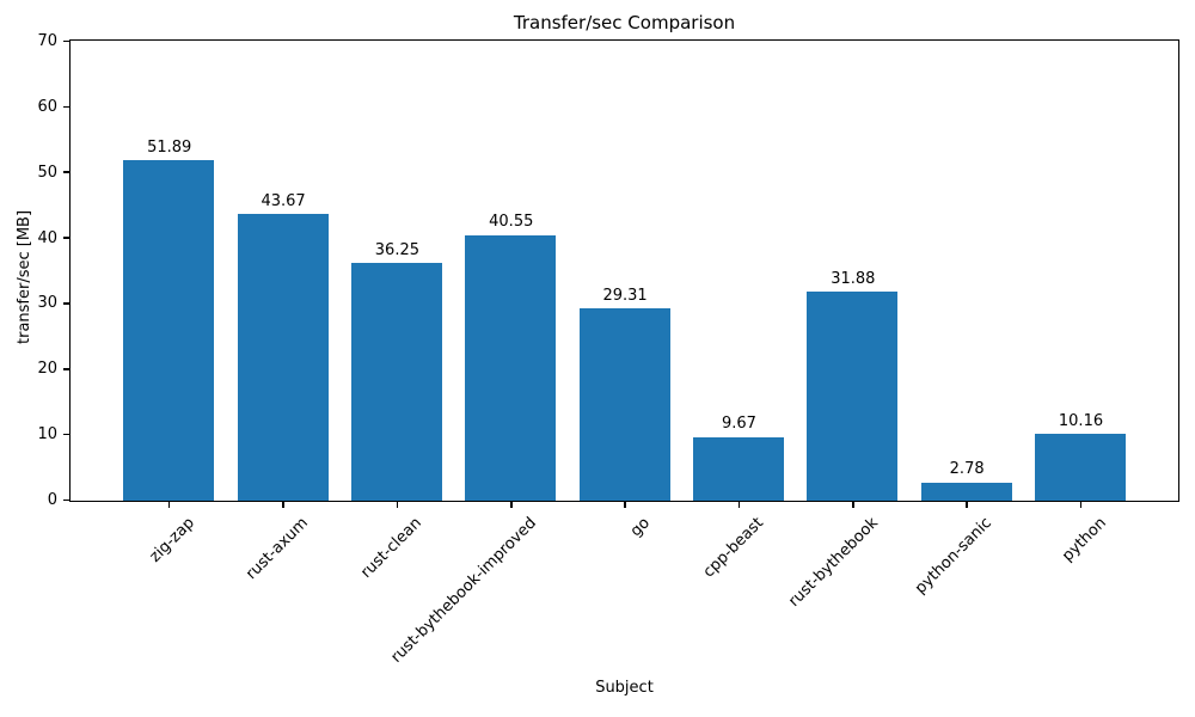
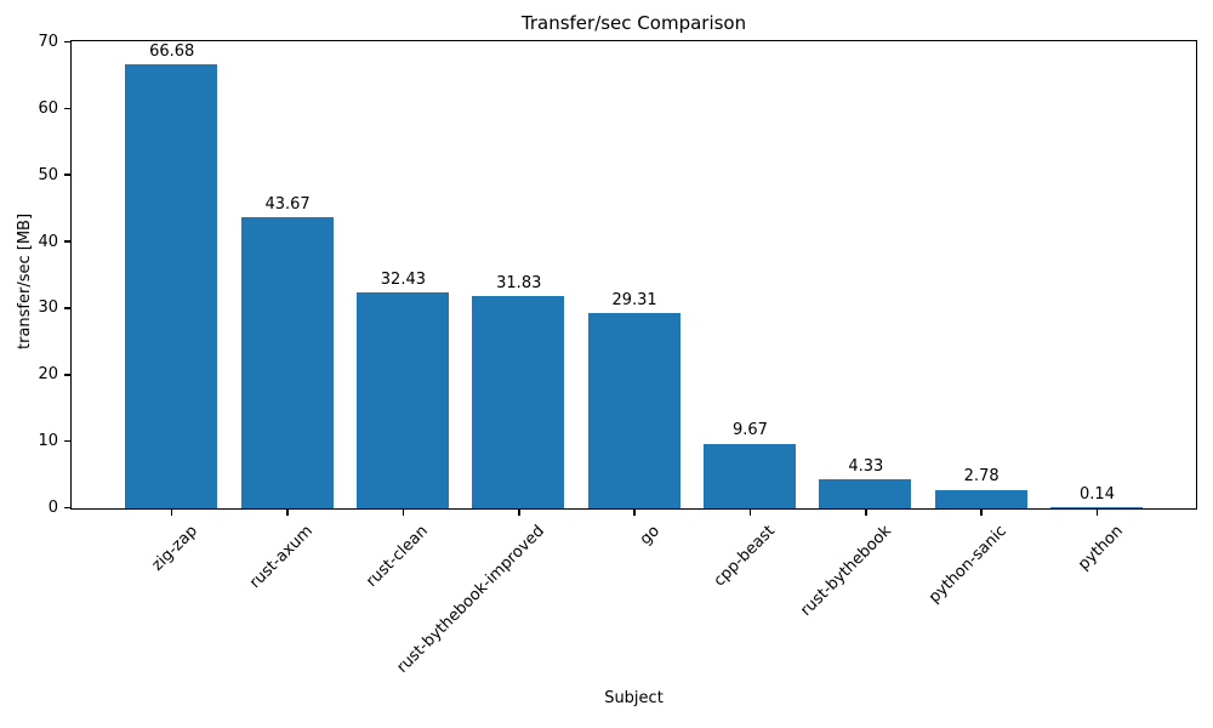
zig-zap: 51.89 -> 66.68
rust-clean: 36.25 -> 32.43
rust-bythebook-improved: 40.55 -> 31.83
rust-bythebook: 31.88 -> 4.33
python: 10.16 -> 0.14
